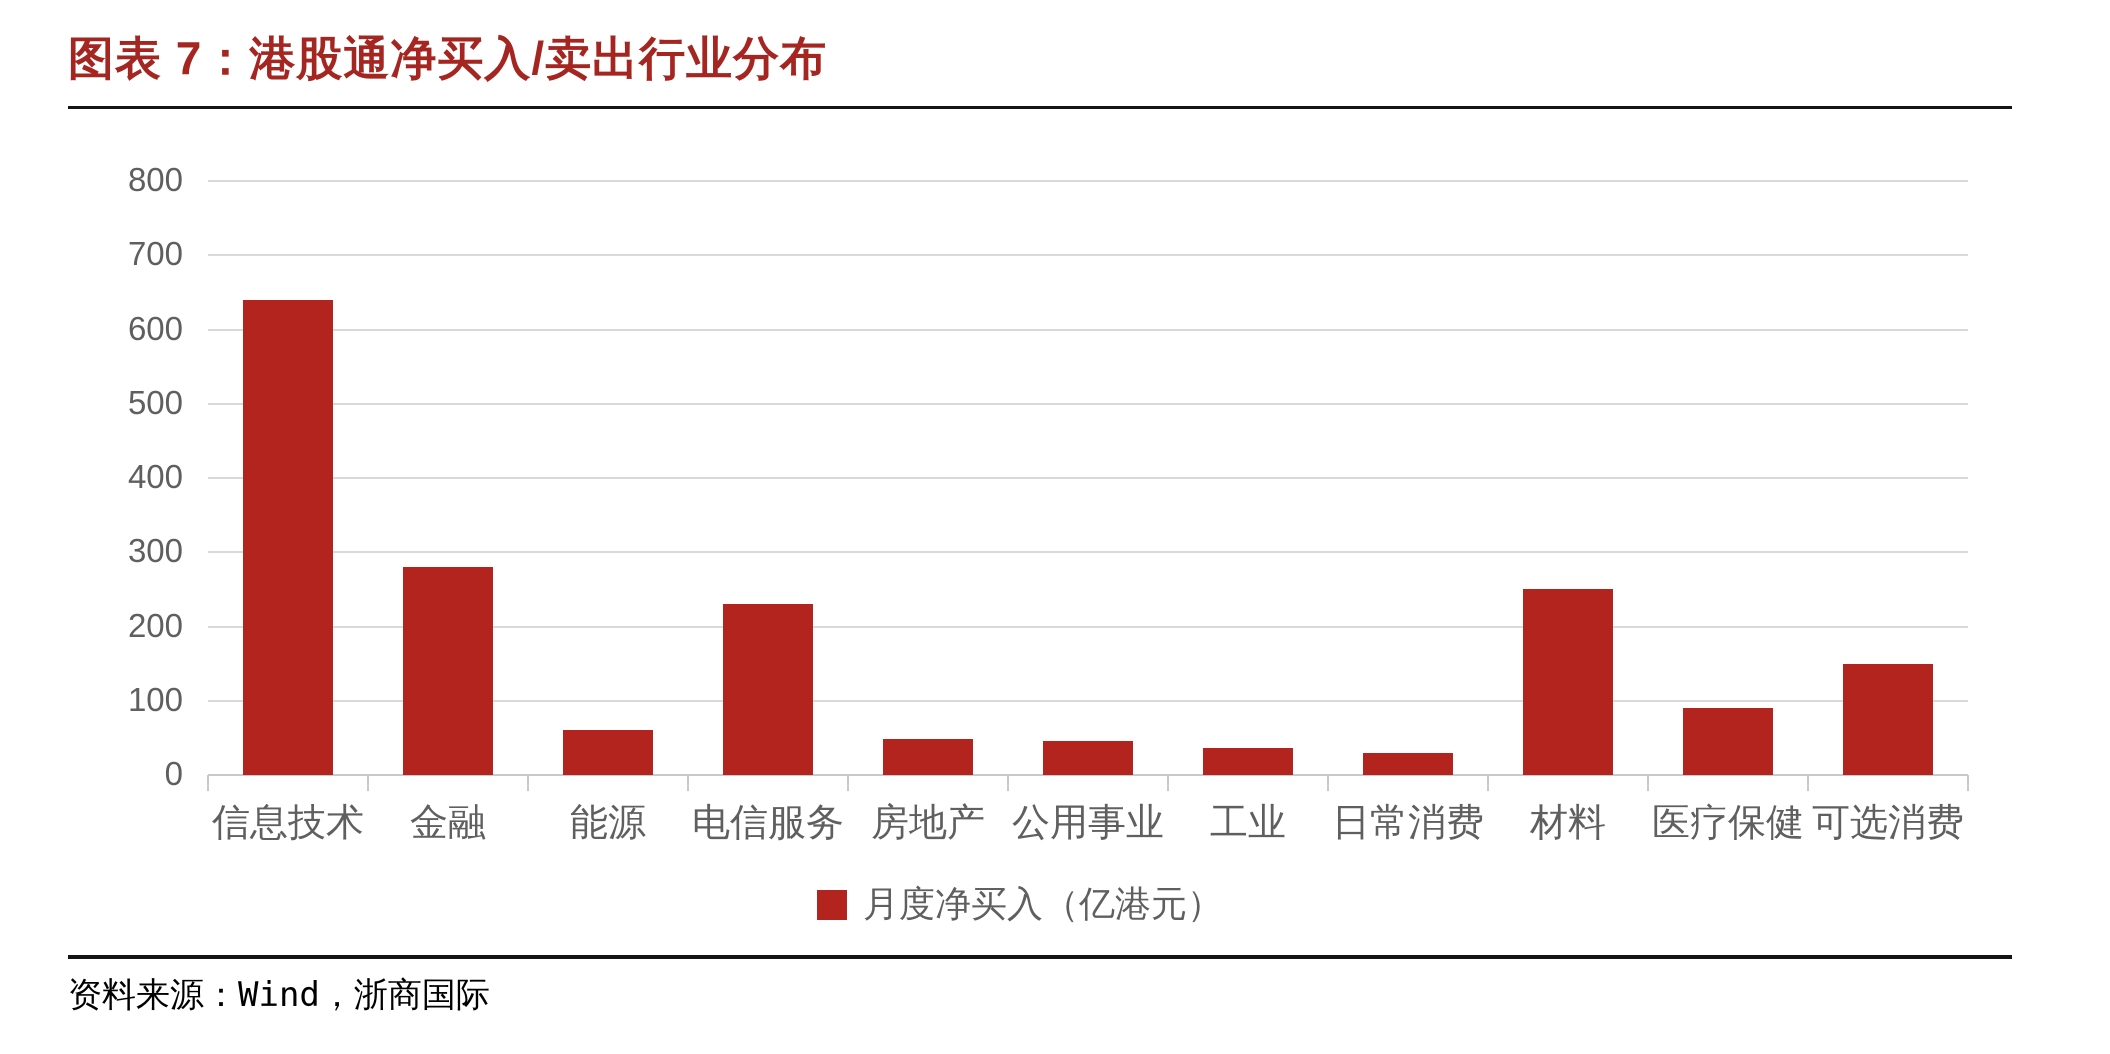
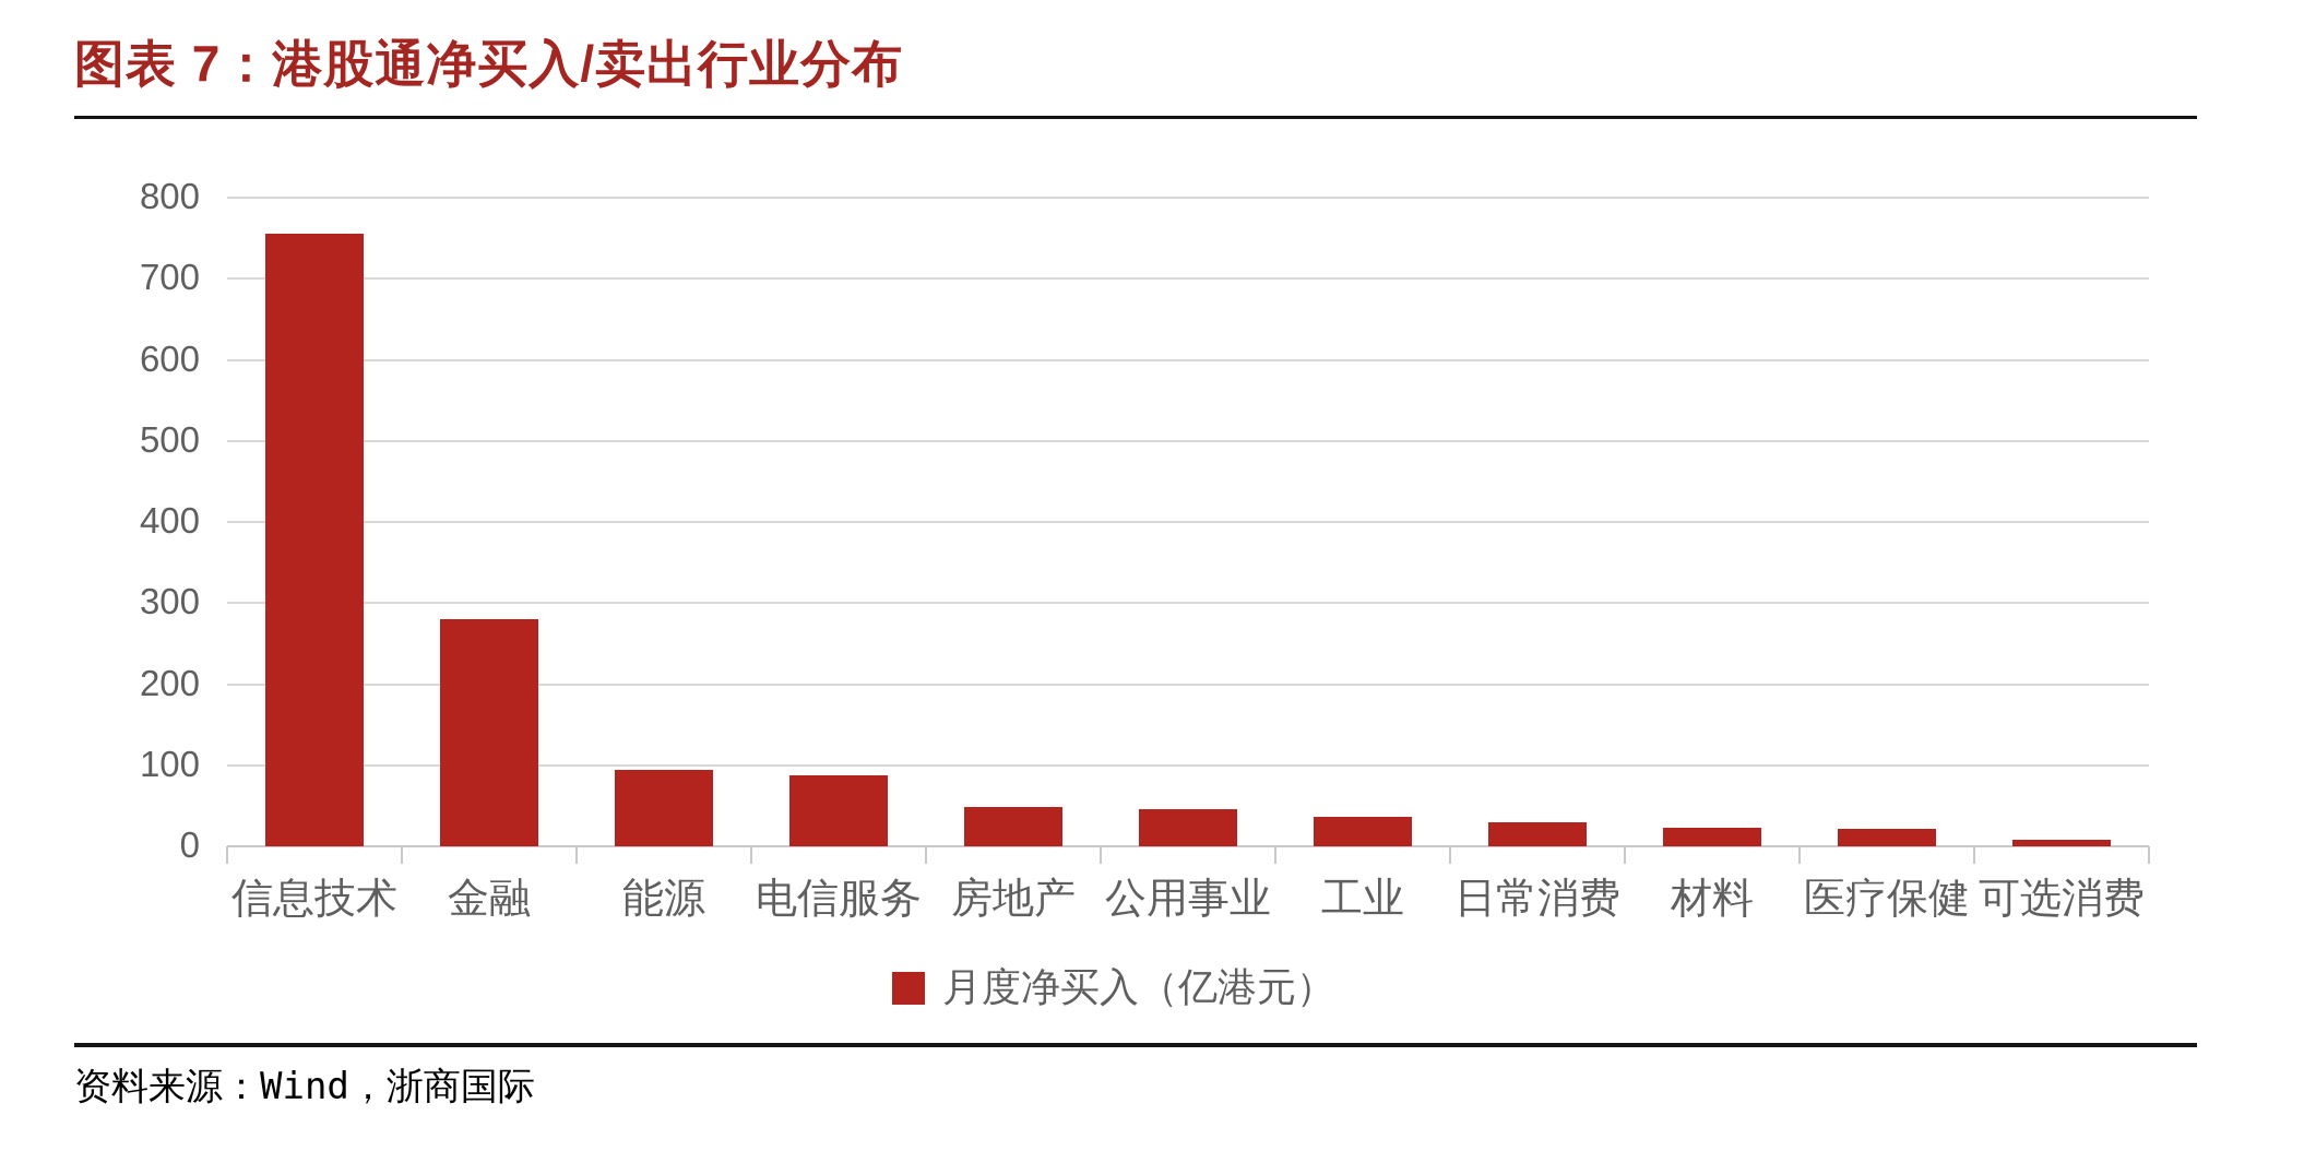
信息技术: 640 -> 760
能源: 60 -> 90
电信服务: 230 -> 90
材料: 250 -> 20
医疗保健: 90 -> 20
可选消费: 150 -> 10
